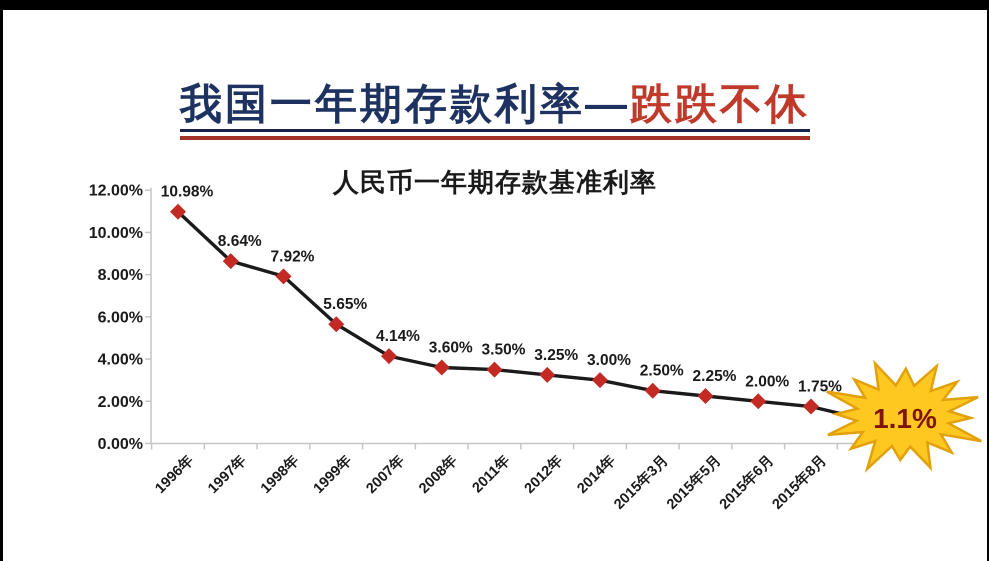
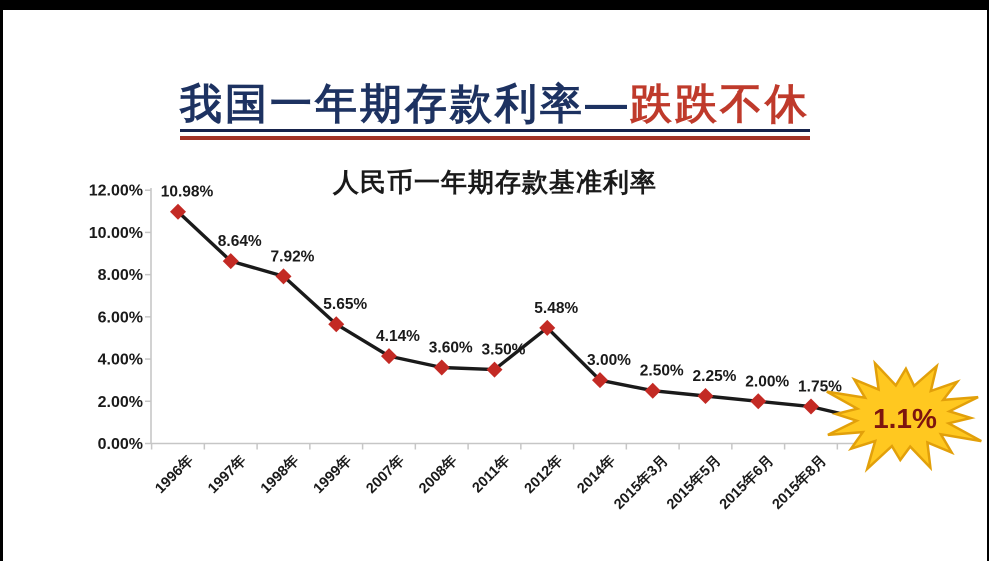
2012年: 3.25% -> 5.48%
